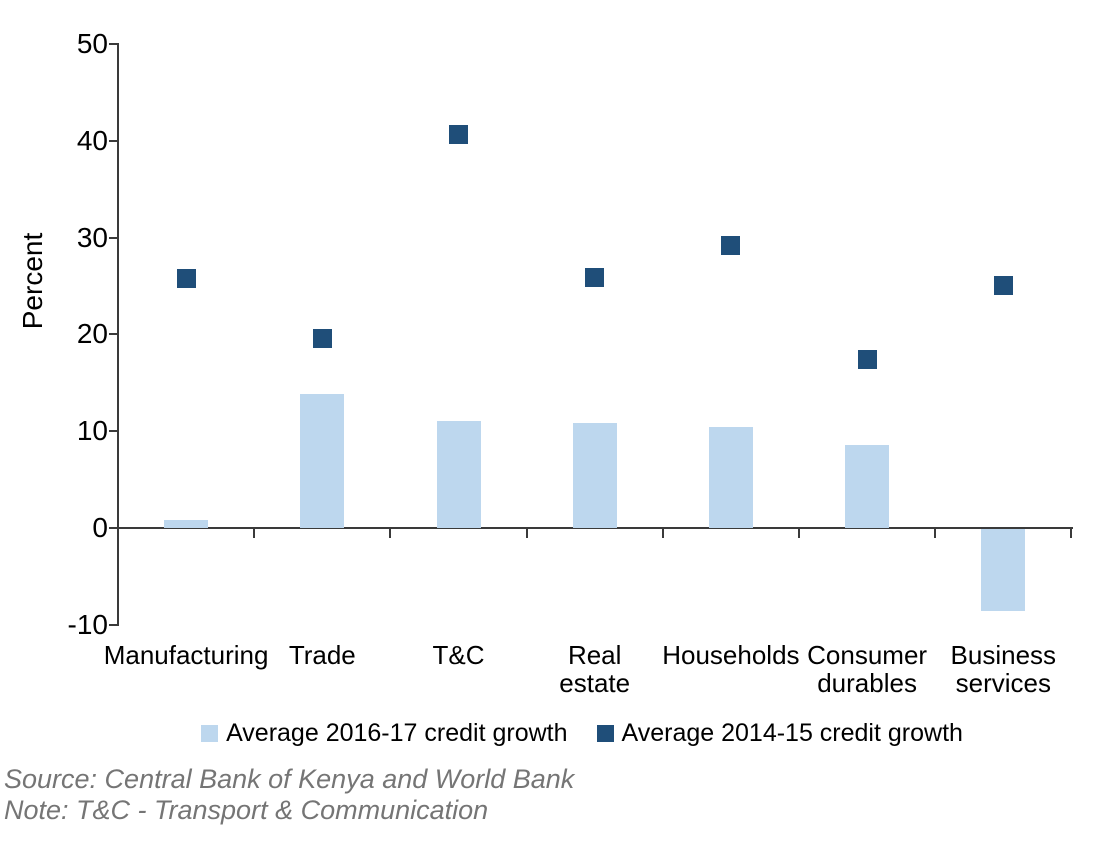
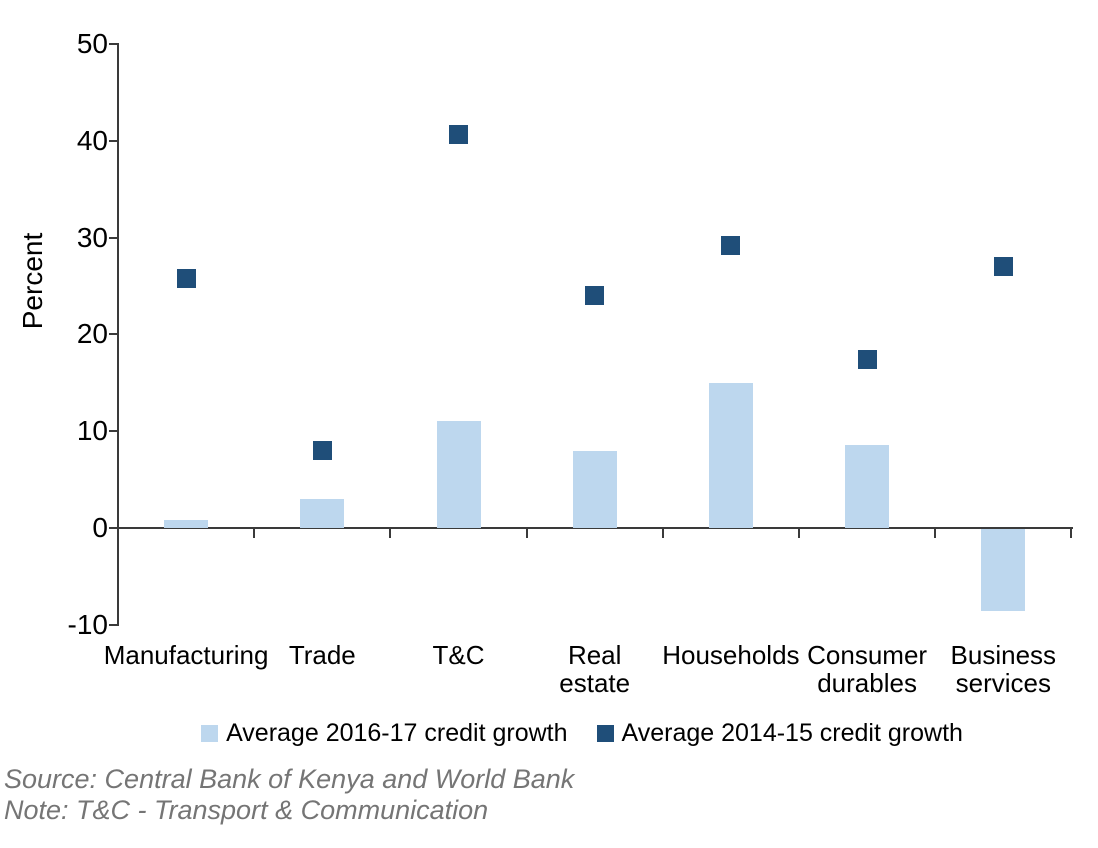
Average 2016-17 credit growth/Trade: 14 -> 3
Average 2014-15 credit growth/Trade: 20 -> 8
Average 2016-17 credit growth/Real estate: 11 -> 8
Average 2014-15 credit growth/Real estate: 26 -> 24
Average 2016-17 credit growth/Households: 10 -> 15
Average 2014-15 credit growth/Business services: 25 -> 27
